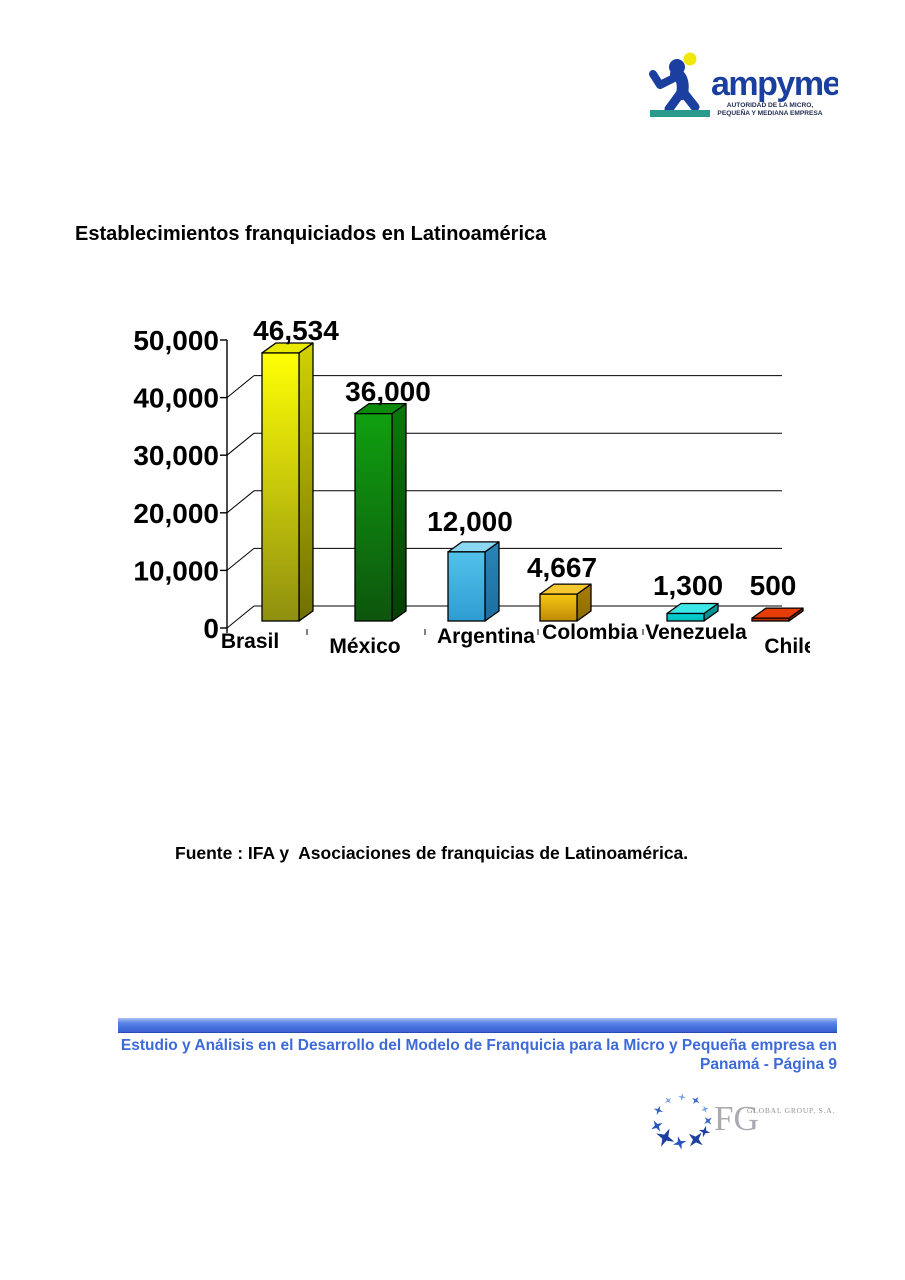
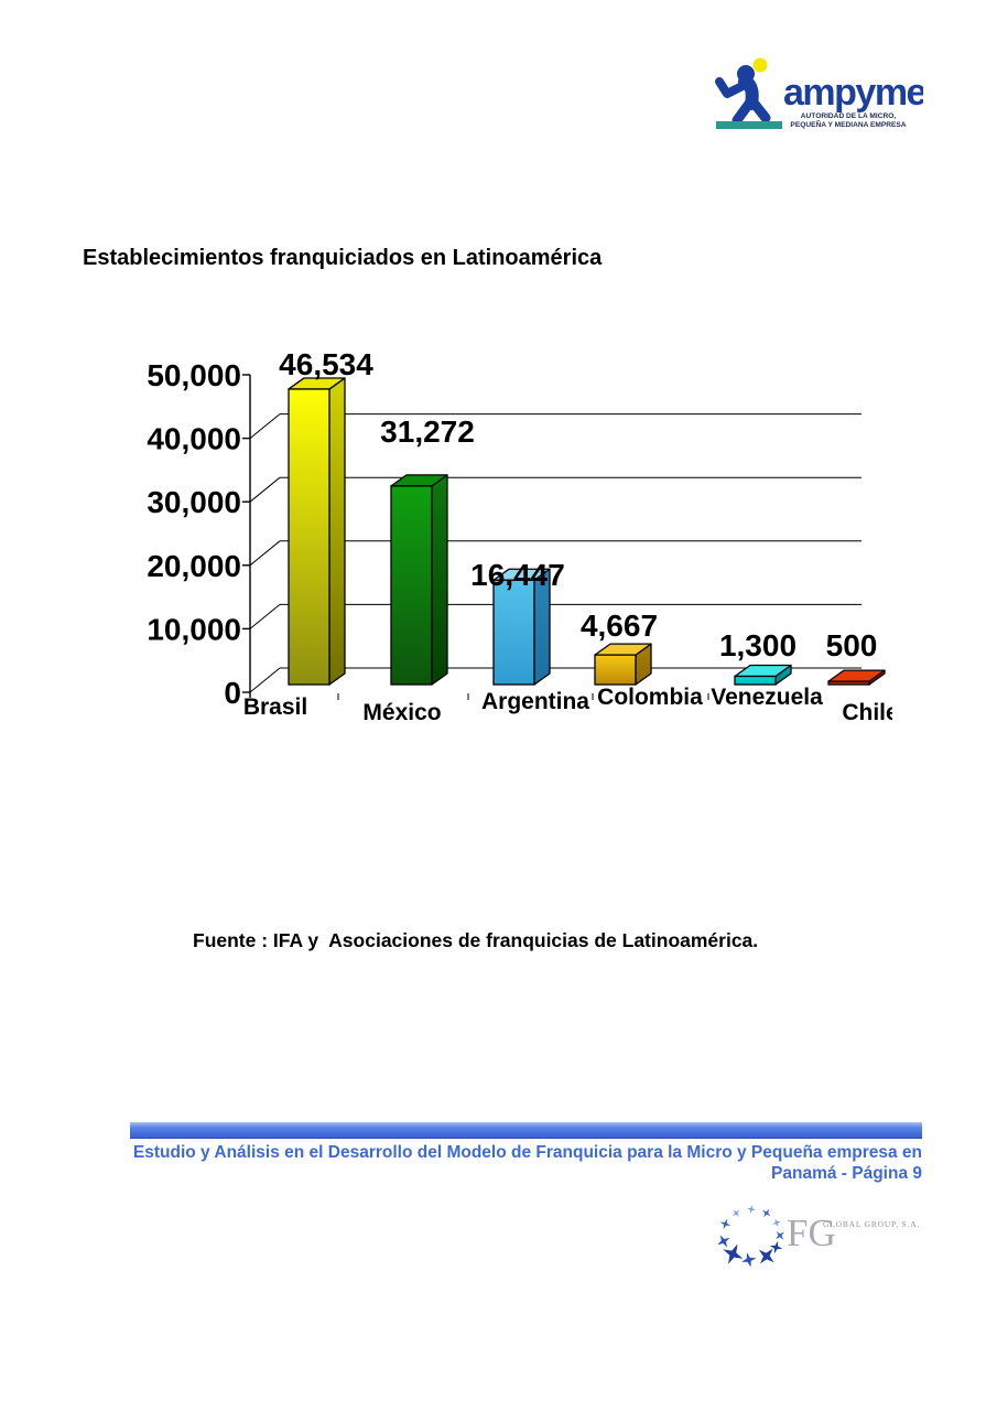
México: 36,000 -> 31,272
Argentina: 12,000 -> 16,447
